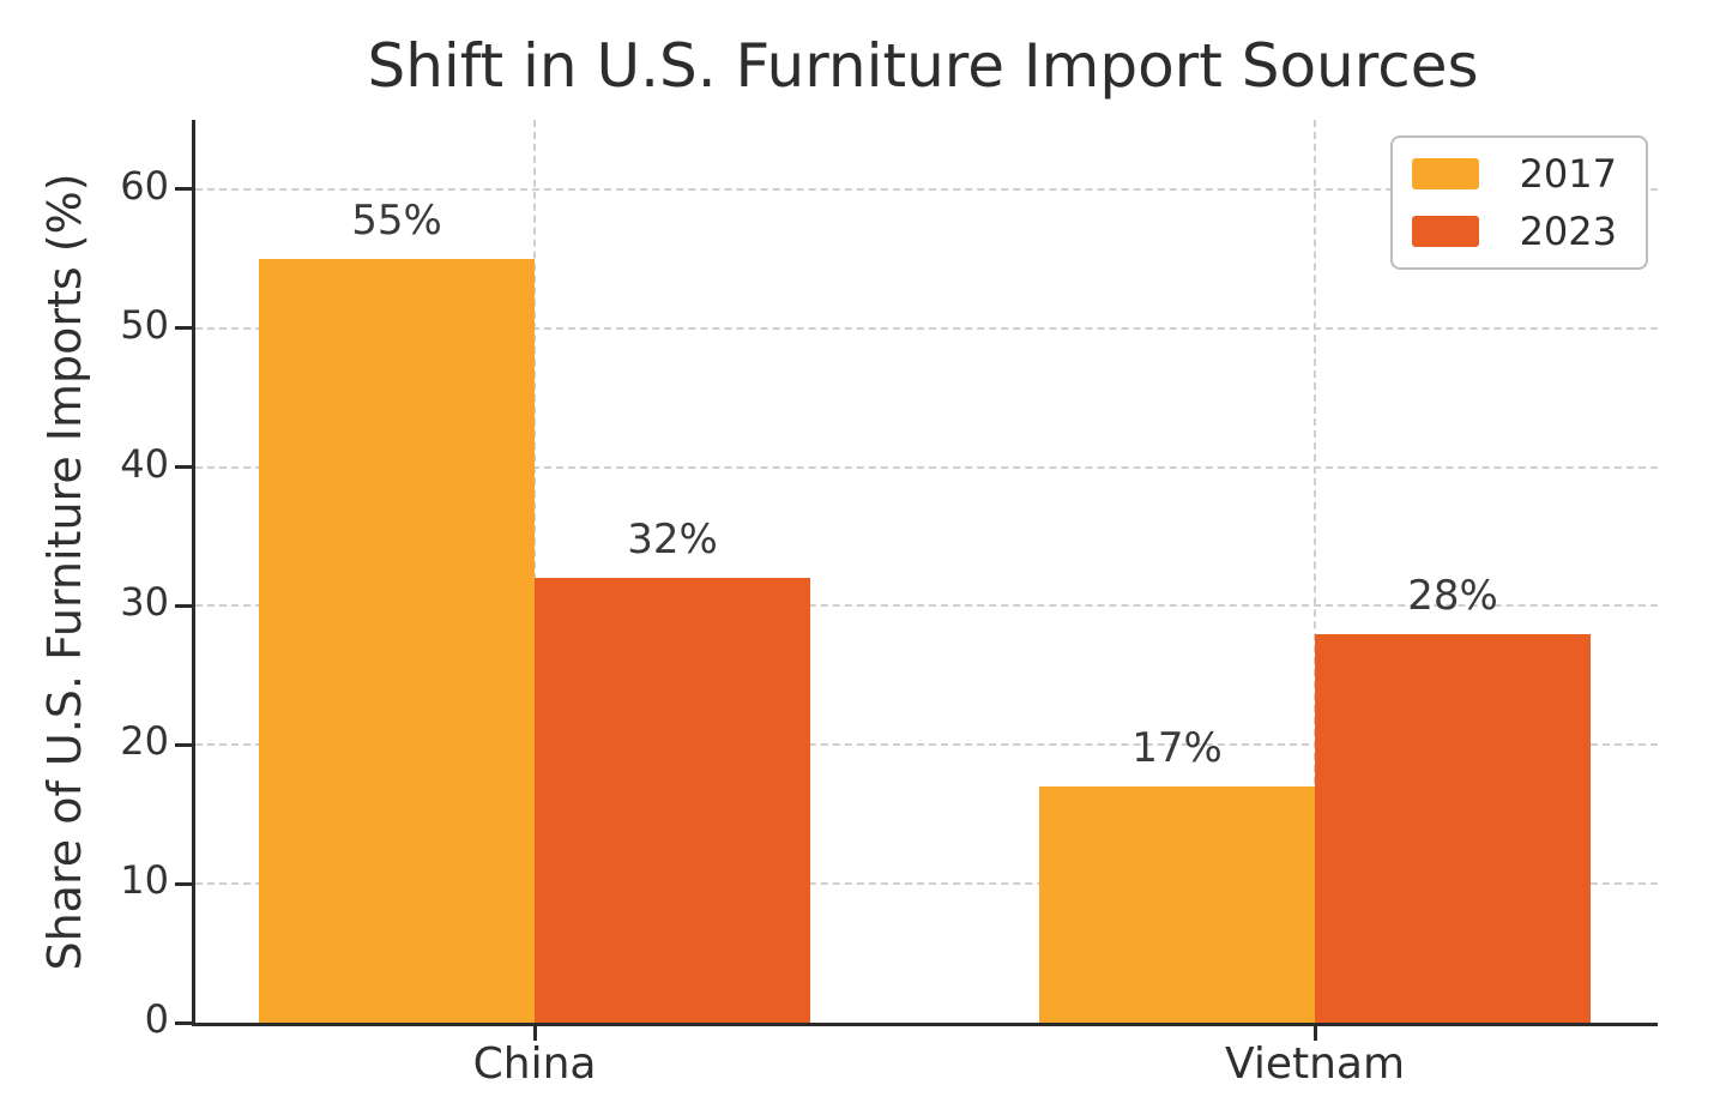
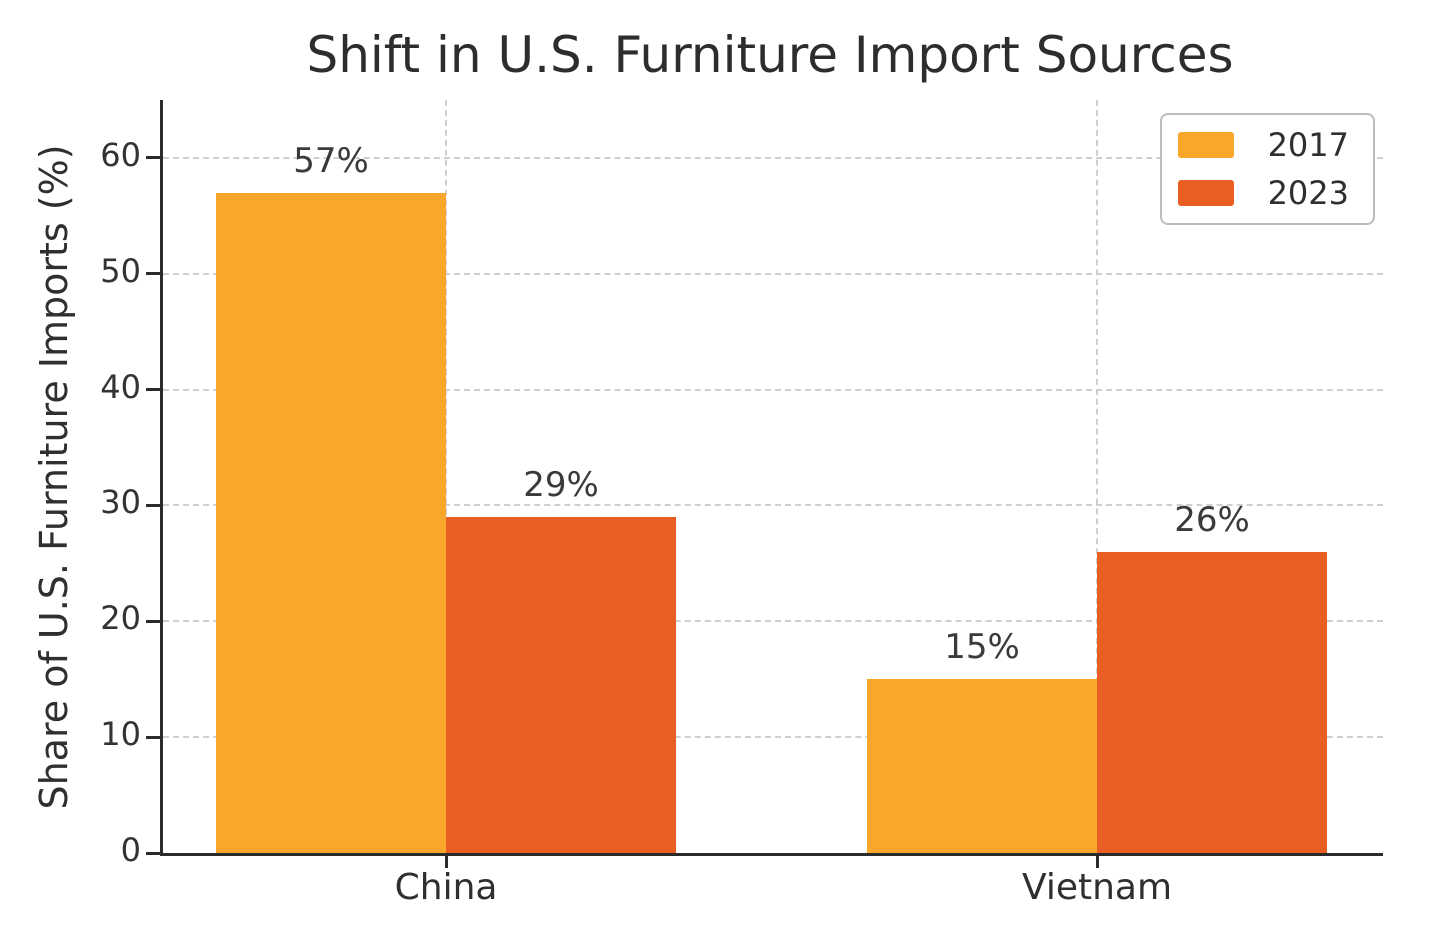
2017/China: 55% -> 57%
2023/China: 32% -> 29%
2017/Vietnam: 17% -> 15%
2023/Vietnam: 28% -> 26%
